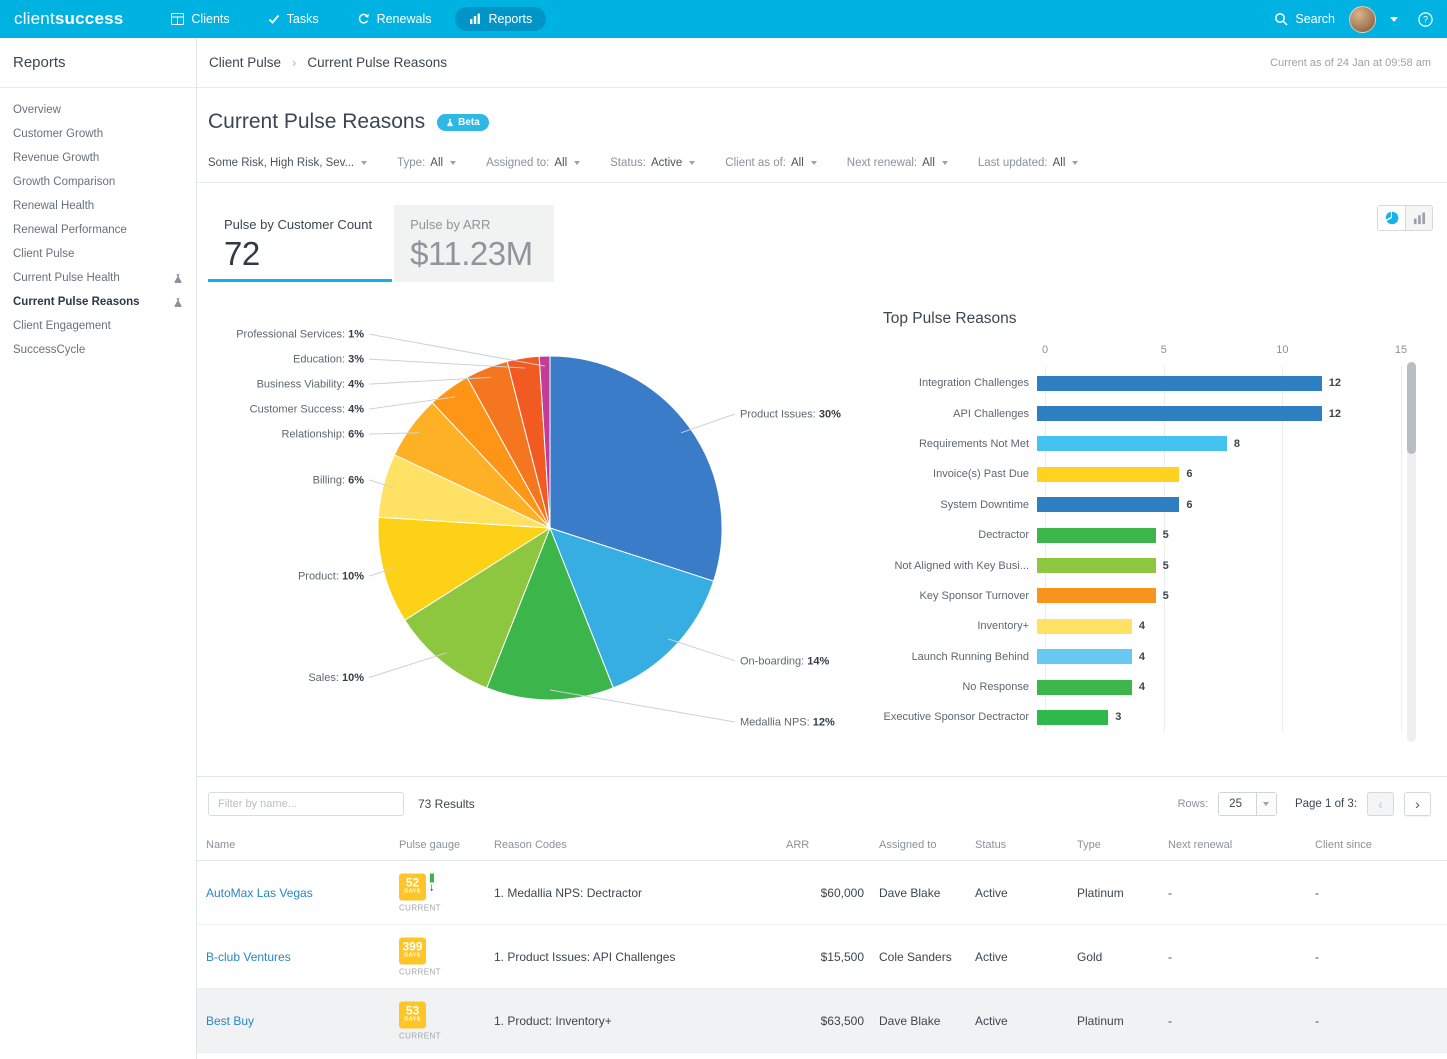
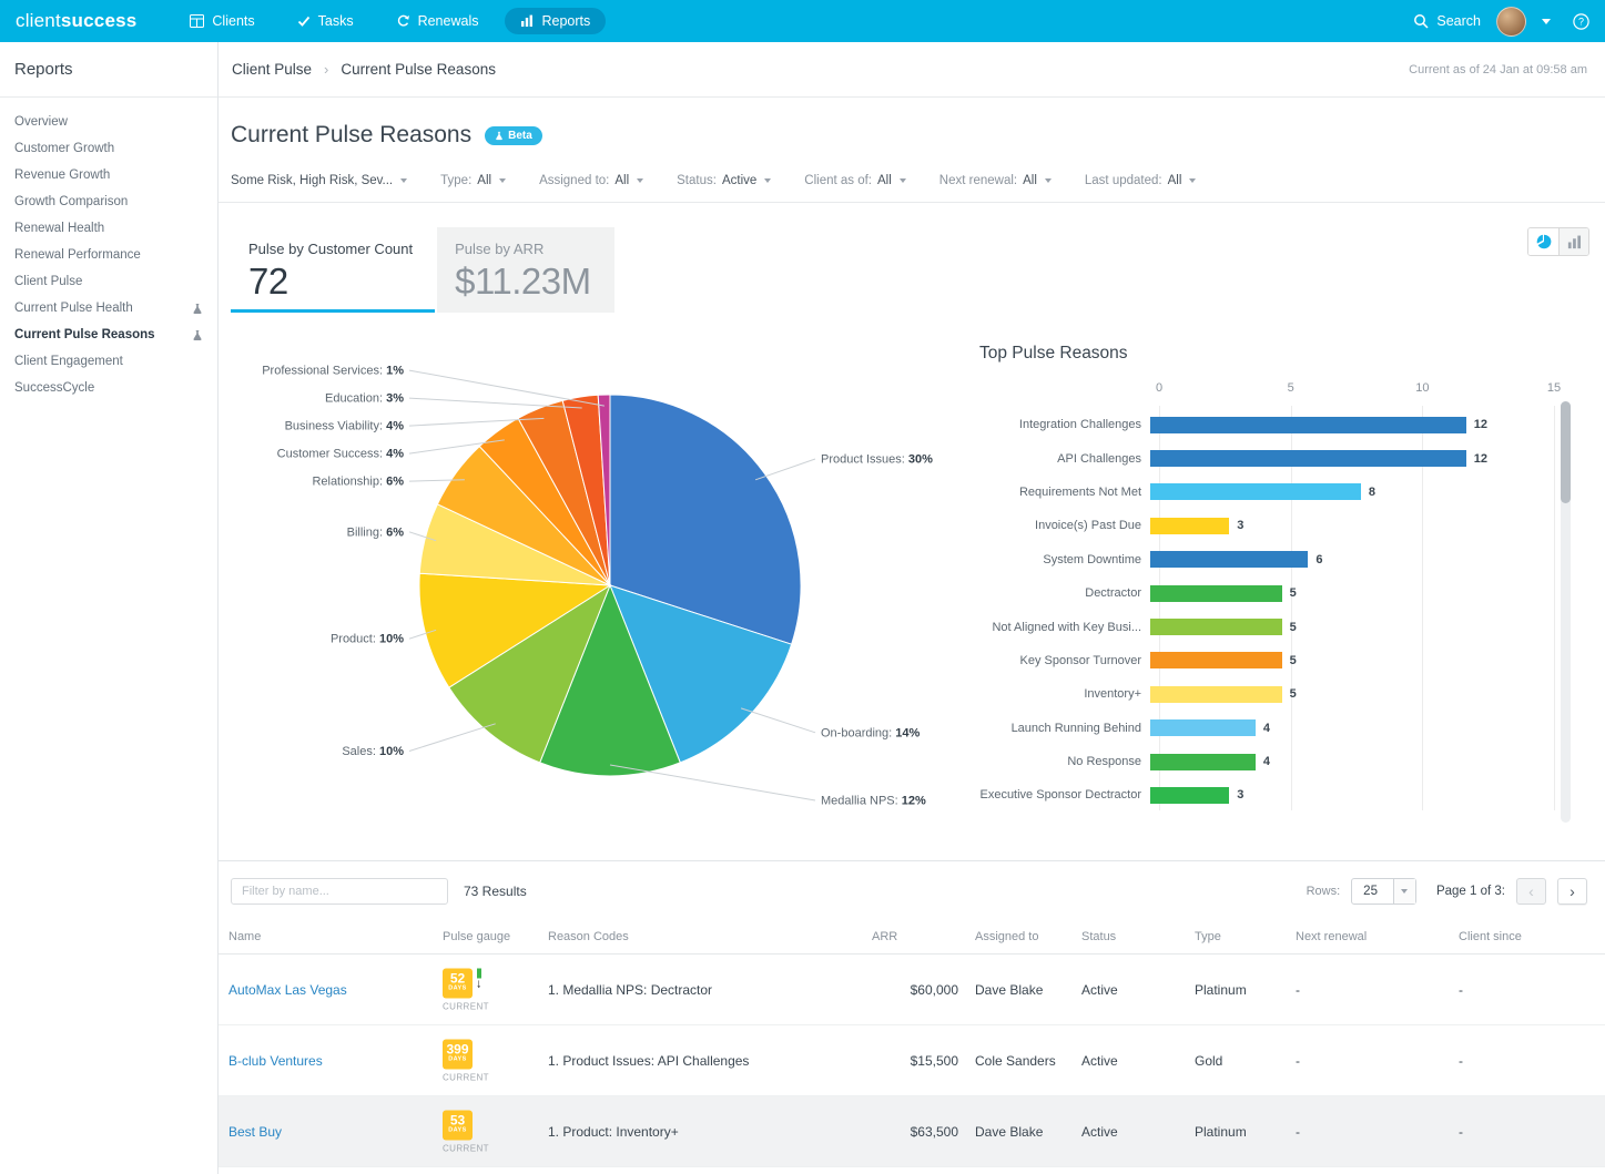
Top Pulse Reasons/Invoice(s) Past Due: 6 -> 3
Top Pulse Reasons/Inventory+: 4 -> 5
